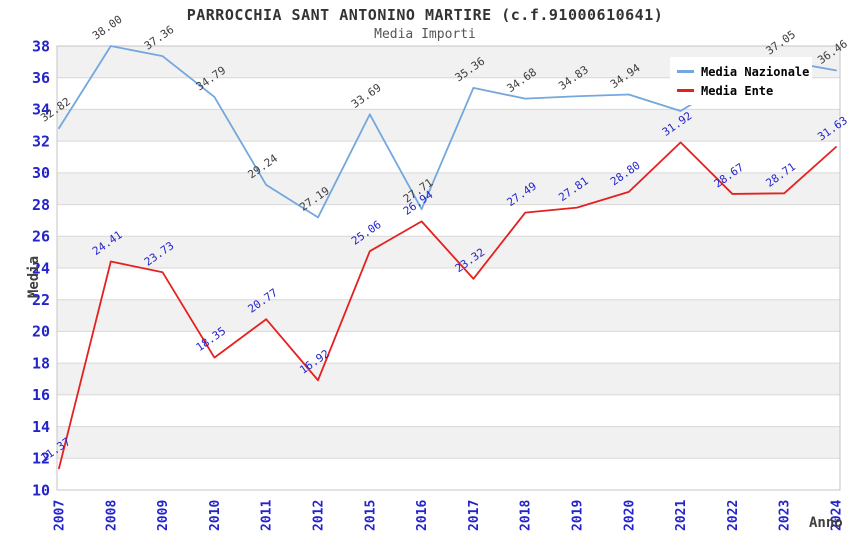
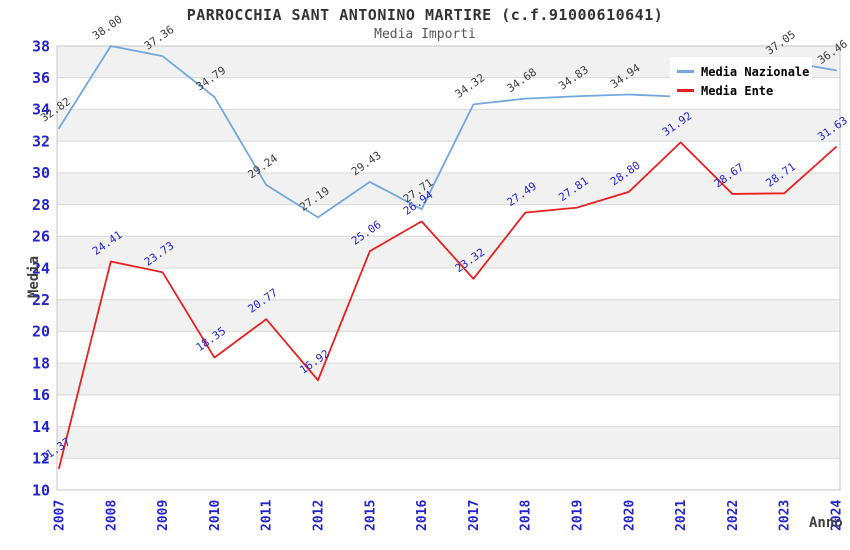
Media Nazionale/2015: 33.69 -> 29.43
Media Nazionale/2017: 35.36 -> 34.32
Media Nazionale/2021: 33.9 -> 34.8
